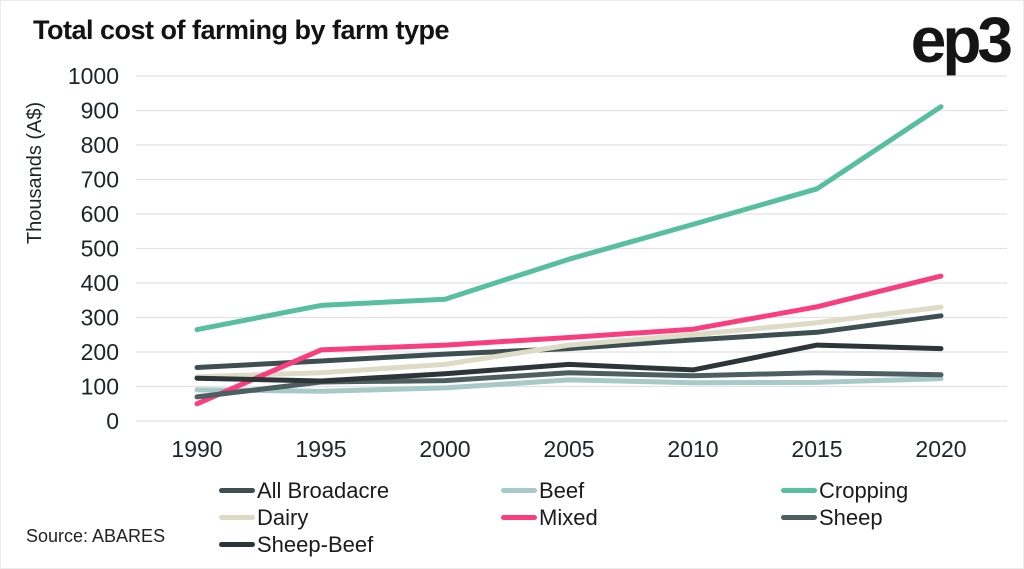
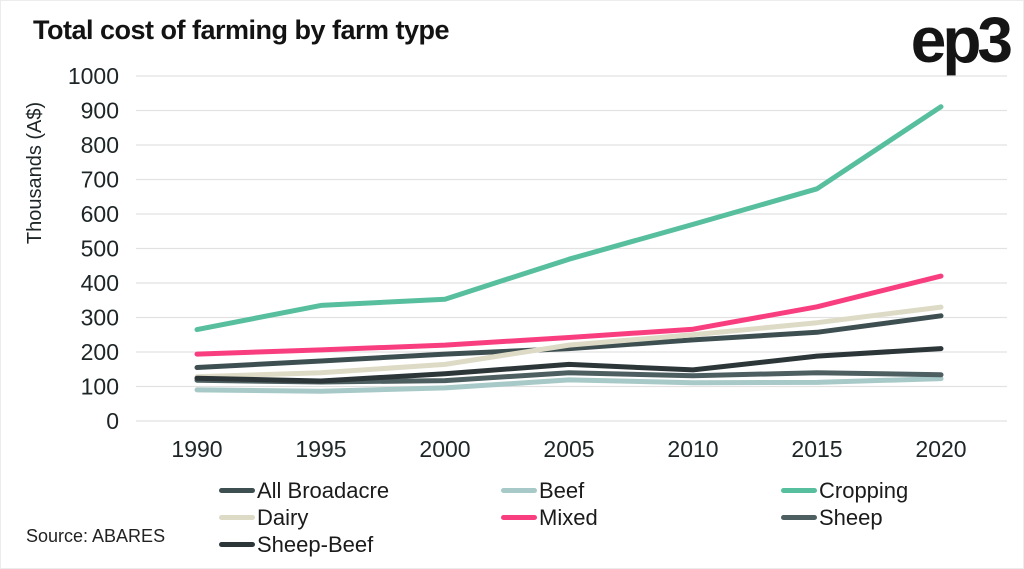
Mixed/1990: 50 -> 190
Sheep/1990: 70 -> 120
Sheep-Beef/2015: 220 -> 190
